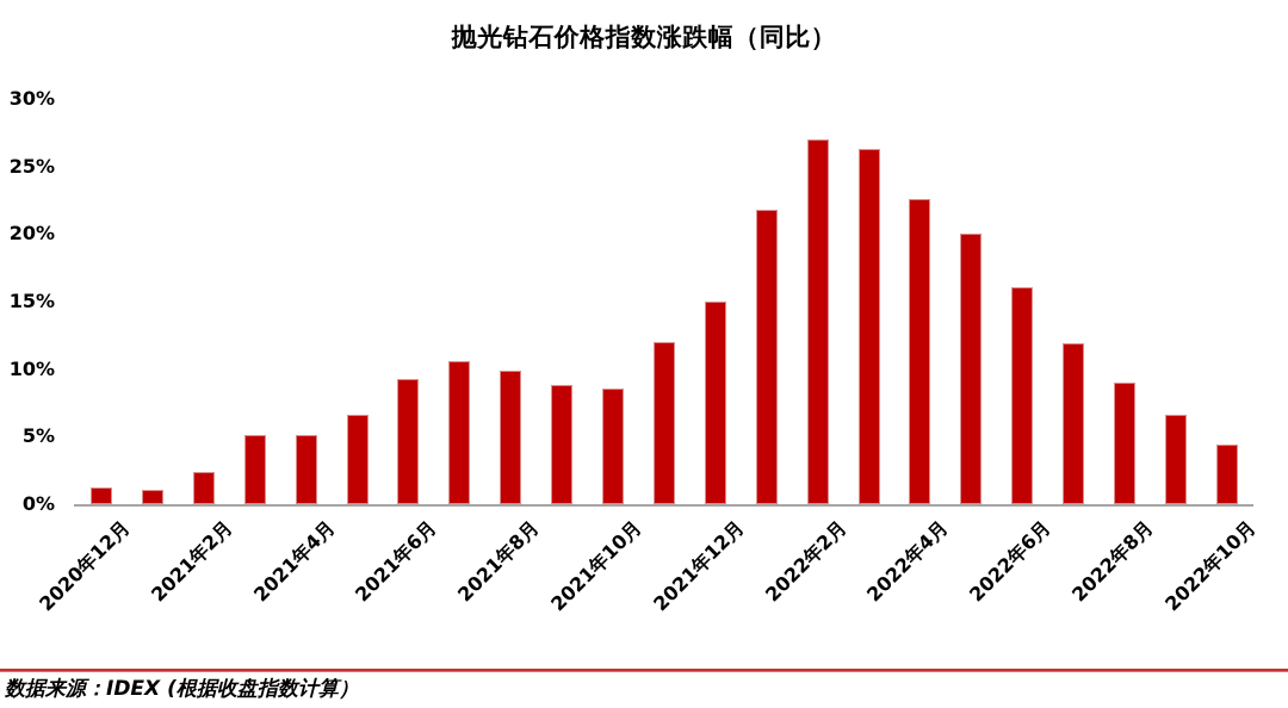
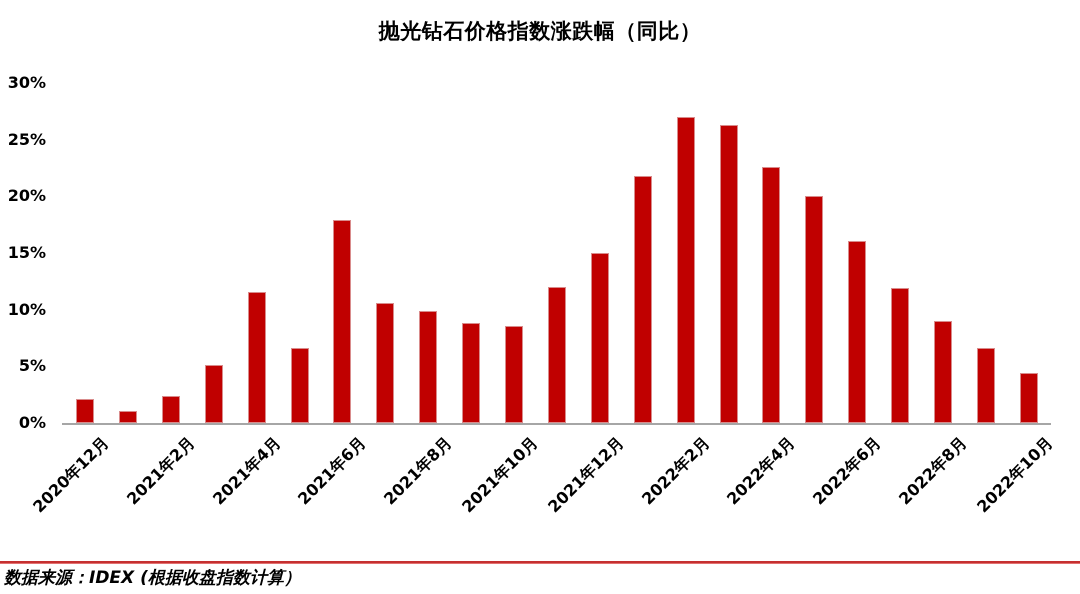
2020年12月: 1.2% -> 2.1%
2021年4月: 5.1% -> 11.6%
2021年6月: 9.3% -> 17.9%
